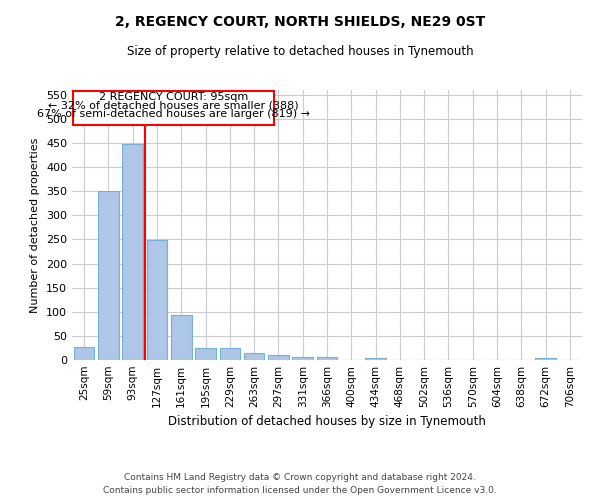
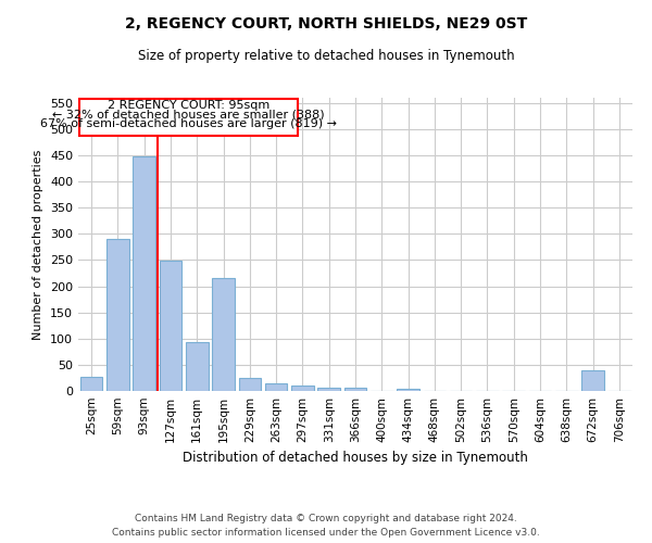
59sqm: 350 -> 290
195sqm: 25 -> 215
672sqm: 5 -> 40
